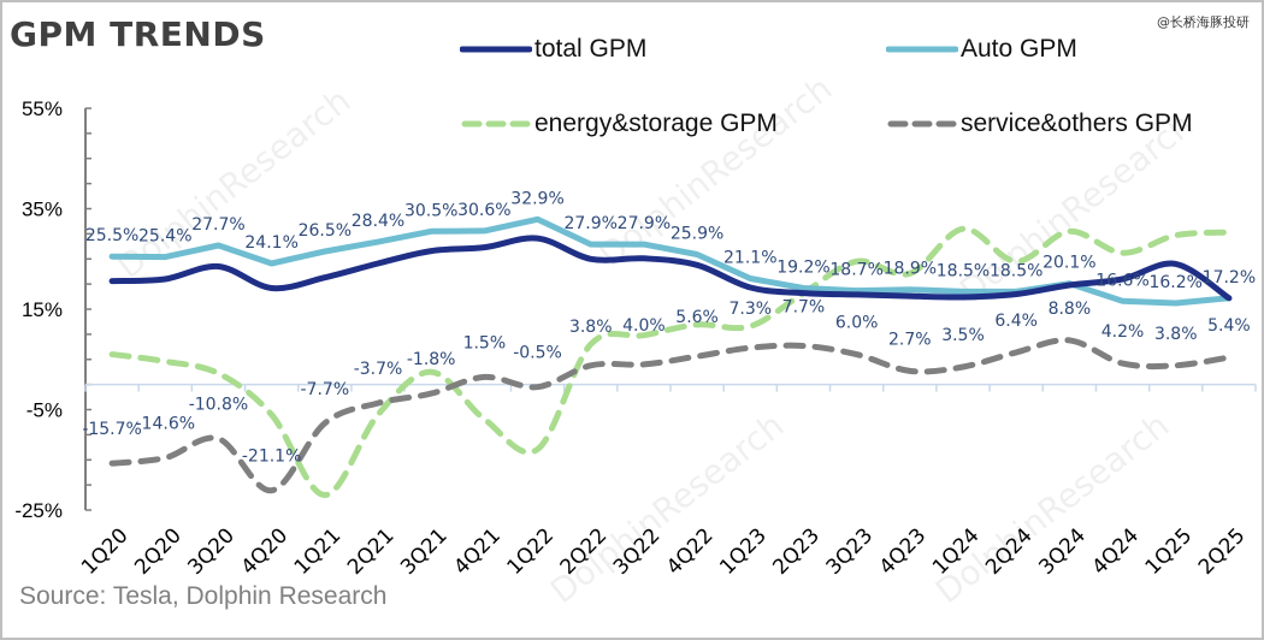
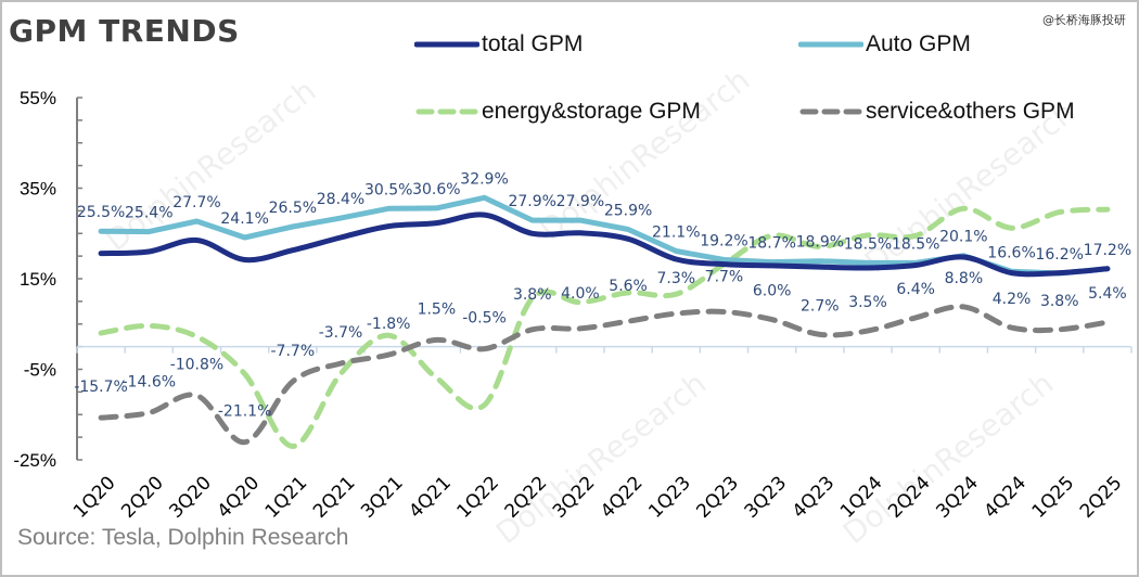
energy&storage GPM/1Q20: 6% -> 3%
energy&storage GPM/2Q22: 8% -> 11%
energy&storage GPM/1Q24: 31% -> 25%
total GPM/4Q24: 21% -> 16%
total GPM/1Q25: 24% -> 16%
